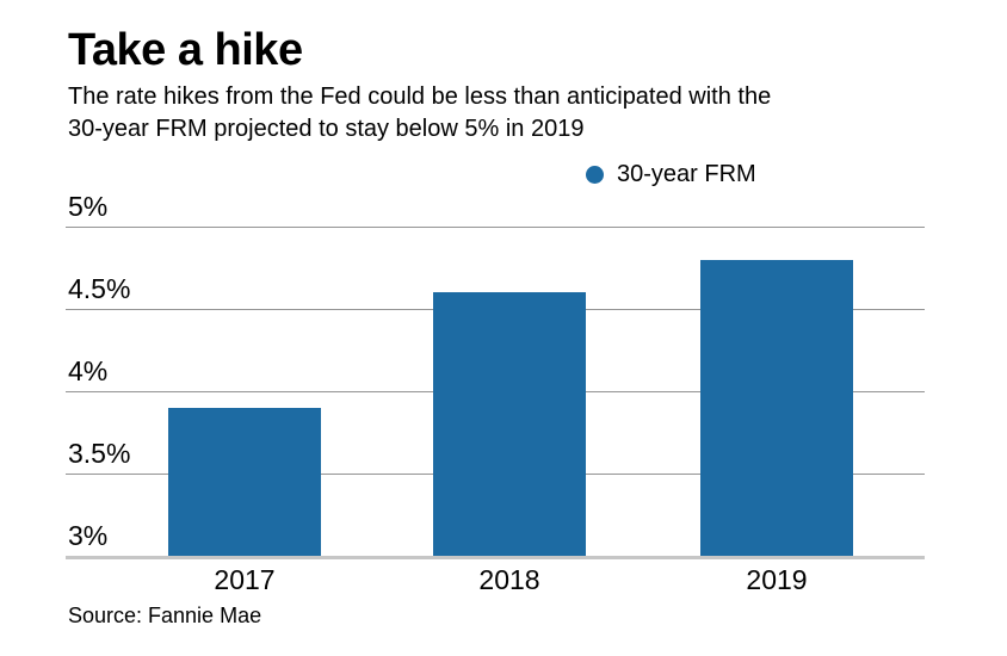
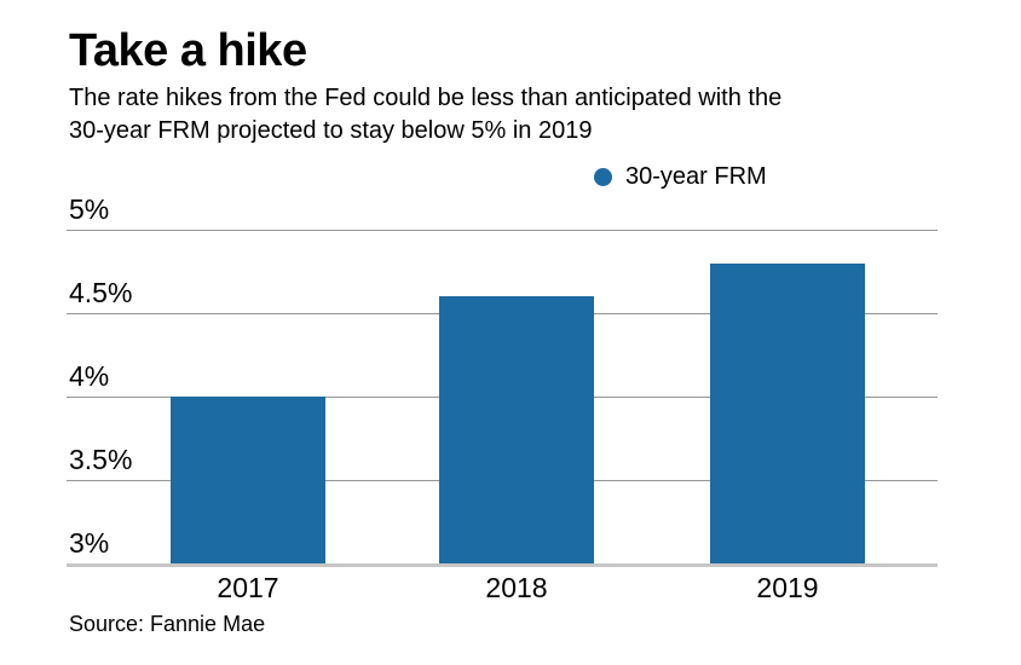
2017: 3.9% -> 4.0%
